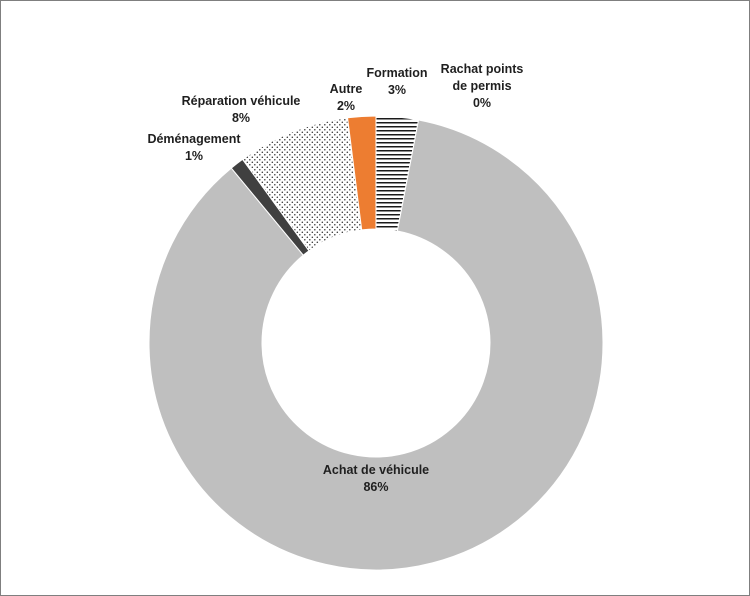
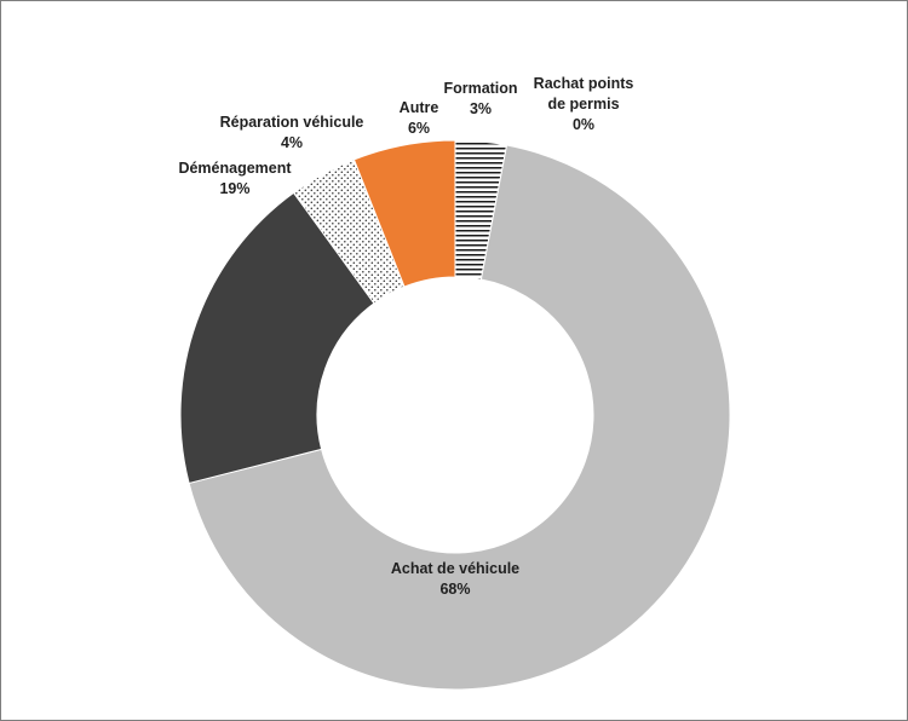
Achat de véhicule: 86% -> 68%
Déménagement: 1% -> 19%
Réparation véhicule: 8% -> 4%
Autre: 2% -> 6%
